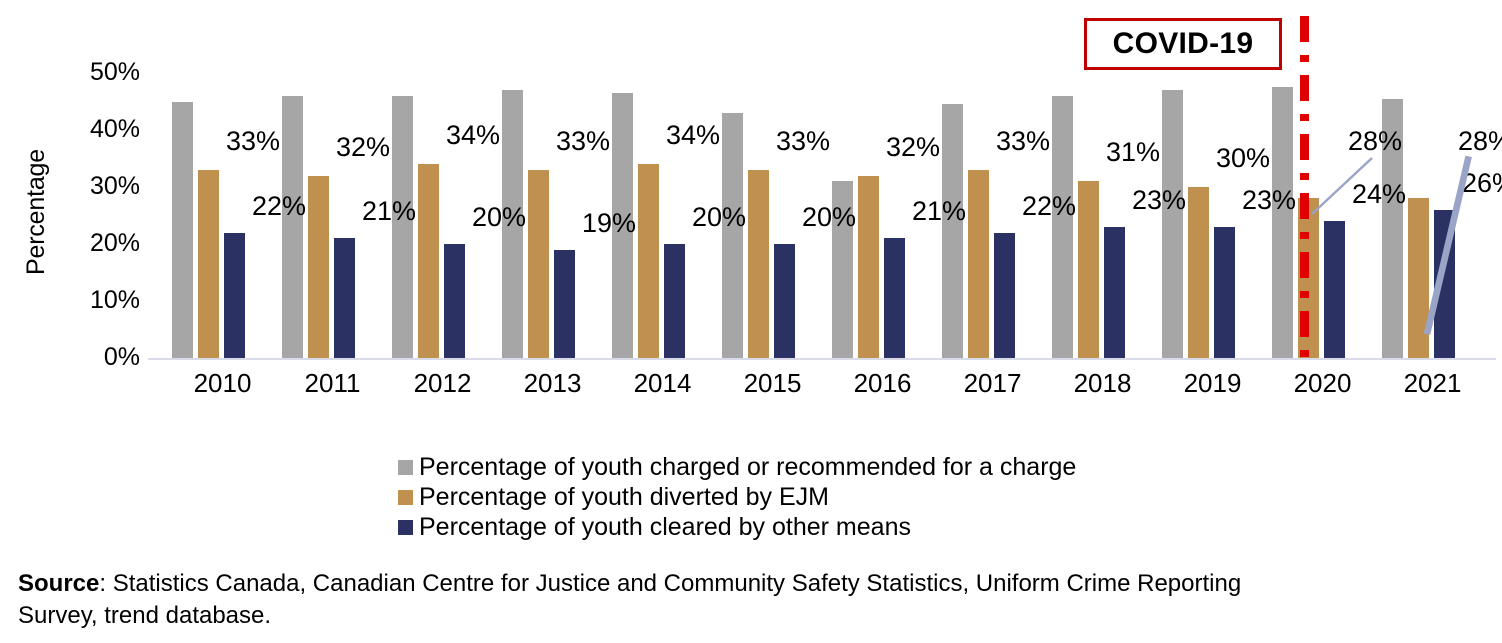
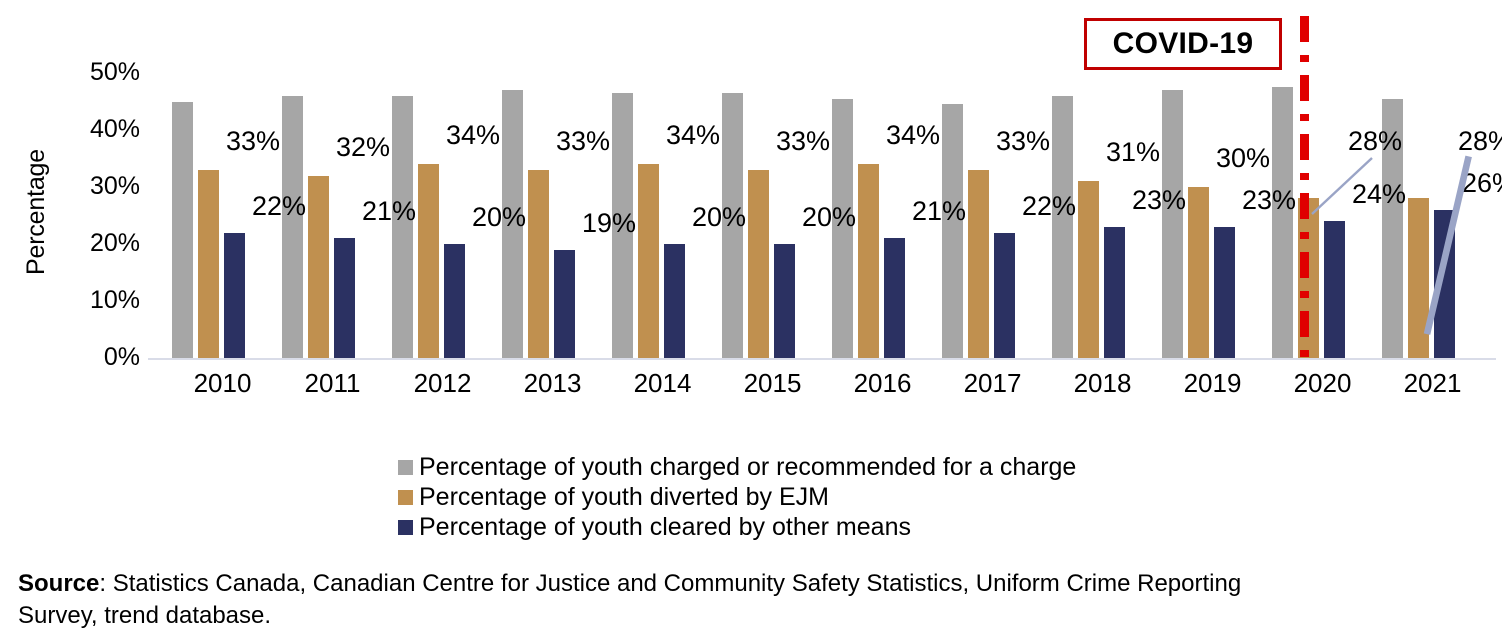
Percentage of youth charged or recommended for a charge/2015: 43% -> 46%
Percentage of youth charged or recommended for a charge/2016: 31% -> 46%
Percentage of youth diverted by EJM/2016: 32% -> 34%
